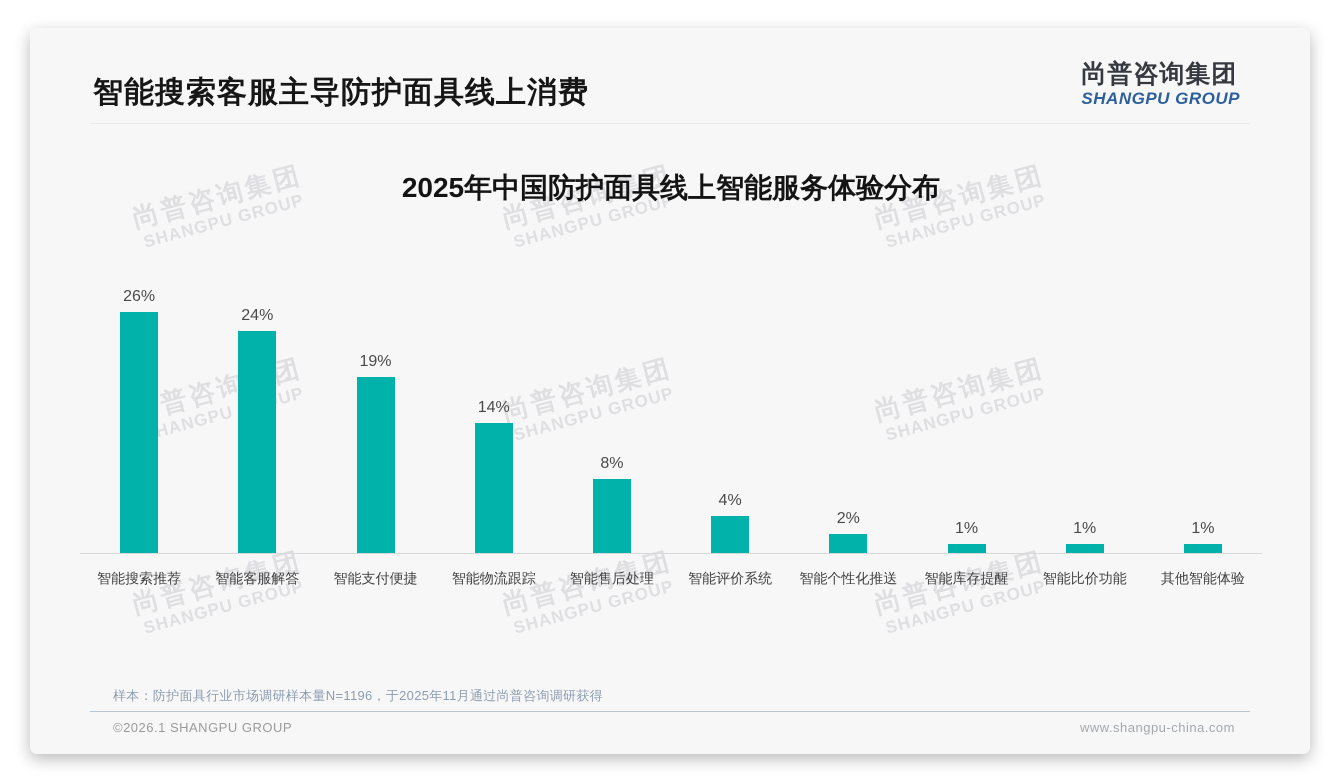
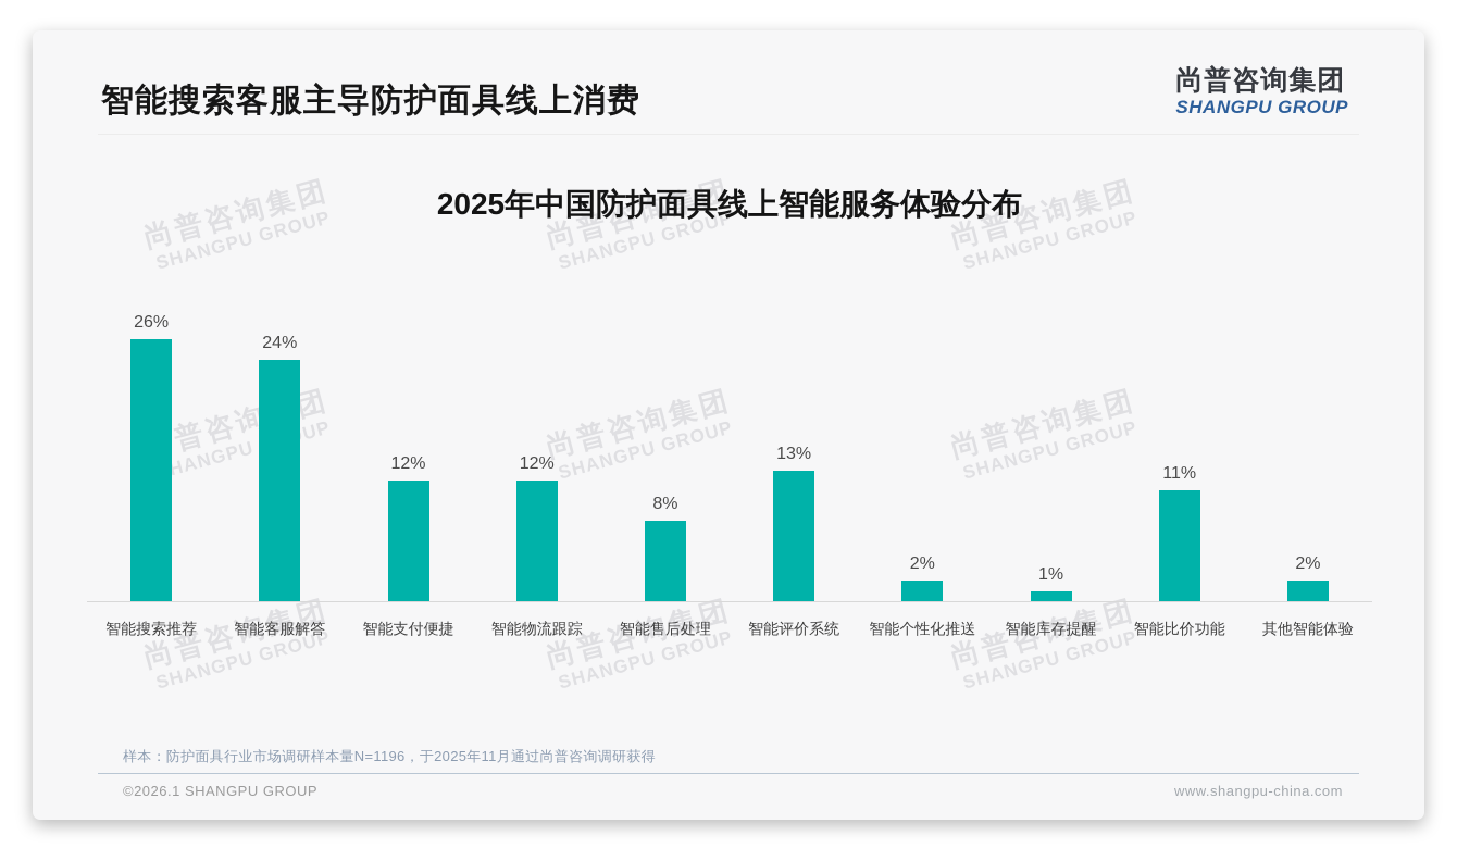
智能支付便捷: 19% -> 12%
智能物流跟踪: 14% -> 12%
智能评价系统: 4% -> 13%
智能比价功能: 1% -> 11%
其他智能体验: 1% -> 2%
